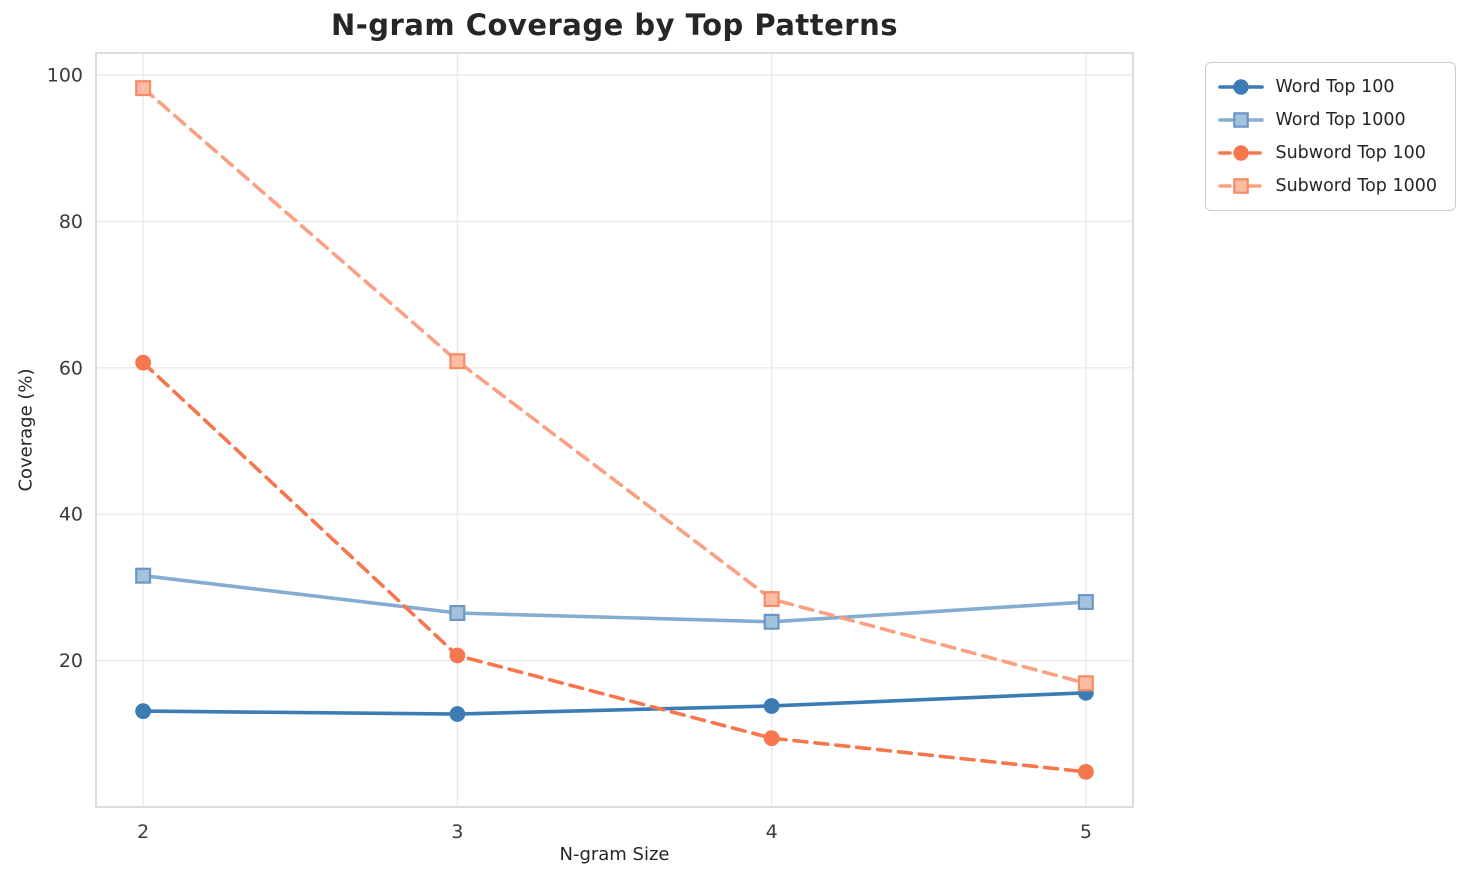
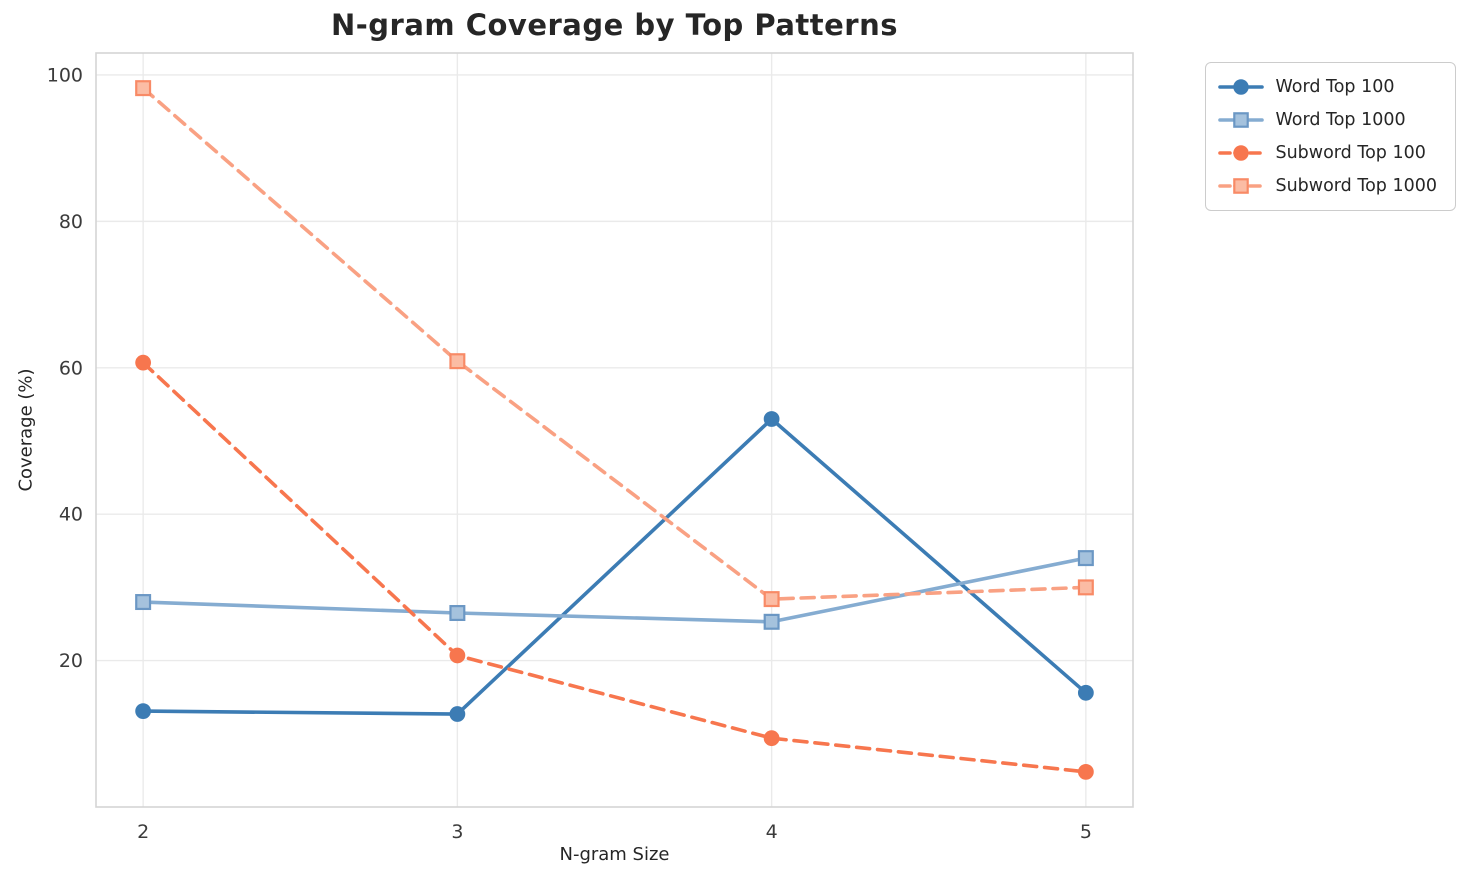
Word Top 1000/2: 32 -> 28
Word Top 100/4: 14 -> 53
Word Top 1000/5: 28 -> 34
Subword Top 1000/5: 17 -> 30
